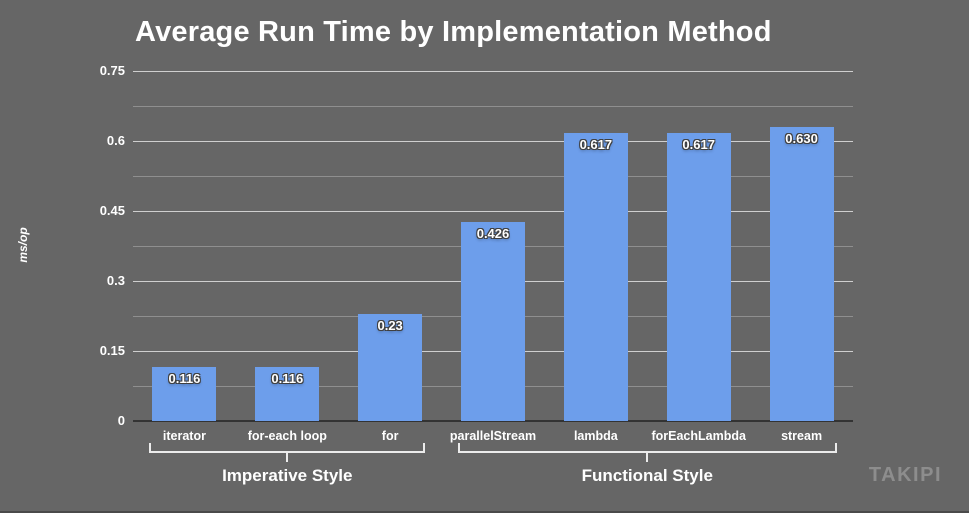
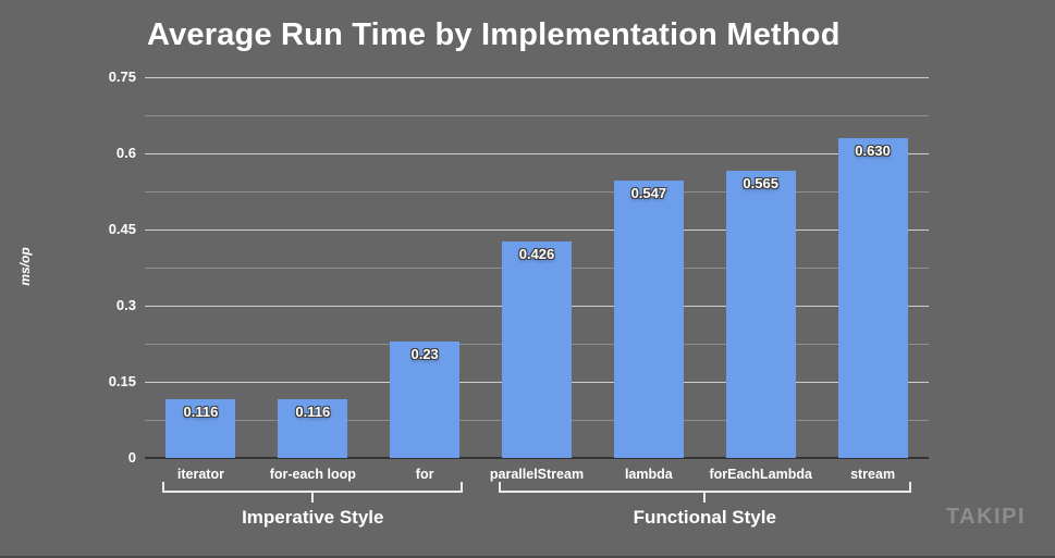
lambda: 0.617 -> 0.547
forEachLambda: 0.617 -> 0.565
